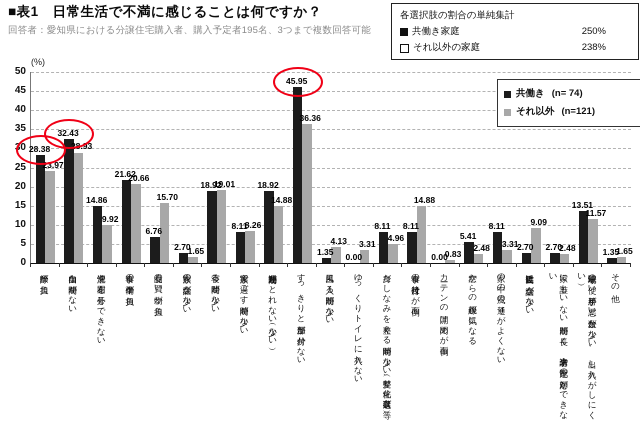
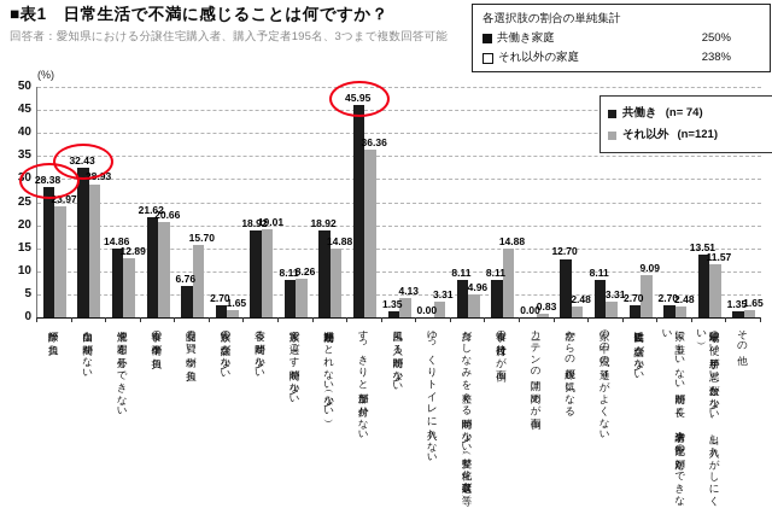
それ以外/洗濯や布団を外干しできない: 9.92 -> 12.89
共働き/窓からの視線が気になる: 5.41 -> 12.70
